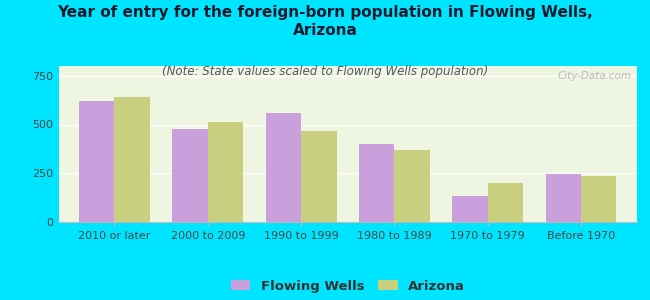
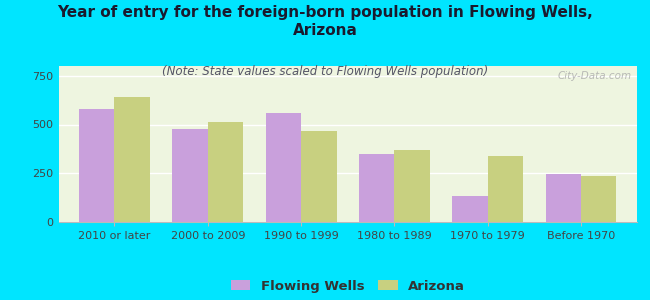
Flowing Wells/2010 or later: 620 -> 580
Flowing Wells/1980 to 1989: 400 -> 350
Arizona/1970 to 1979: 200 -> 340
